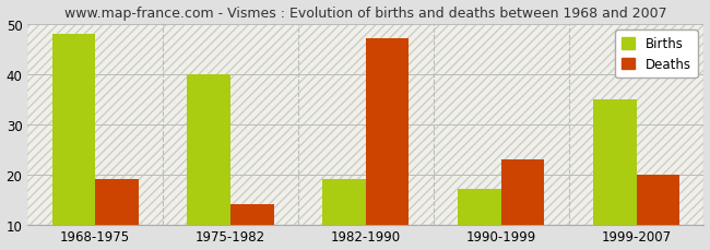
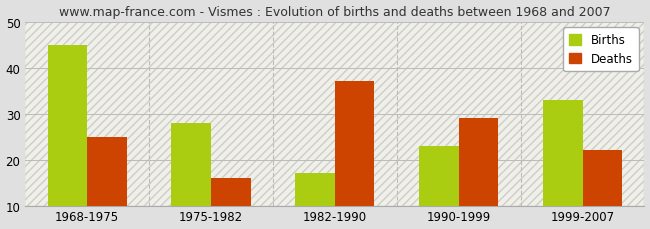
Births/1968-1975: 48 -> 45
Deaths/1968-1975: 19 -> 25
Births/1975-1982: 40 -> 28
Deaths/1975-1982: 14 -> 16
Births/1982-1990: 19 -> 17
Deaths/1982-1990: 47 -> 37
Births/1990-1999: 17 -> 23
Deaths/1990-1999: 23 -> 29
Births/1999-2007: 35 -> 33
Deaths/1999-2007: 20 -> 22
